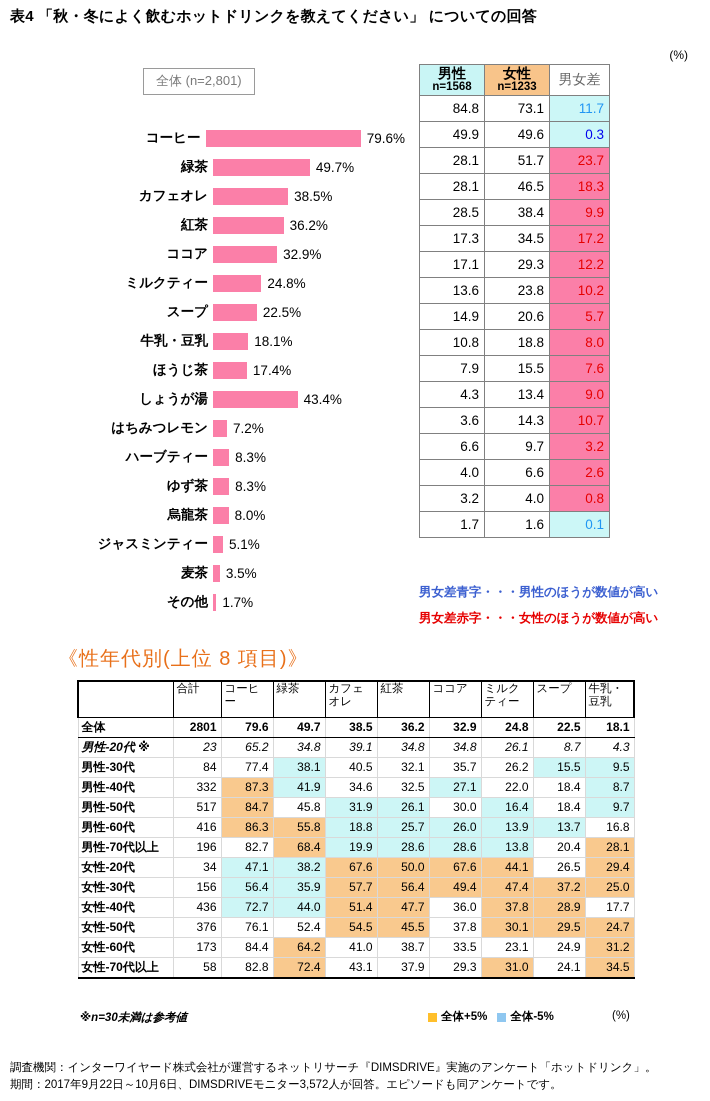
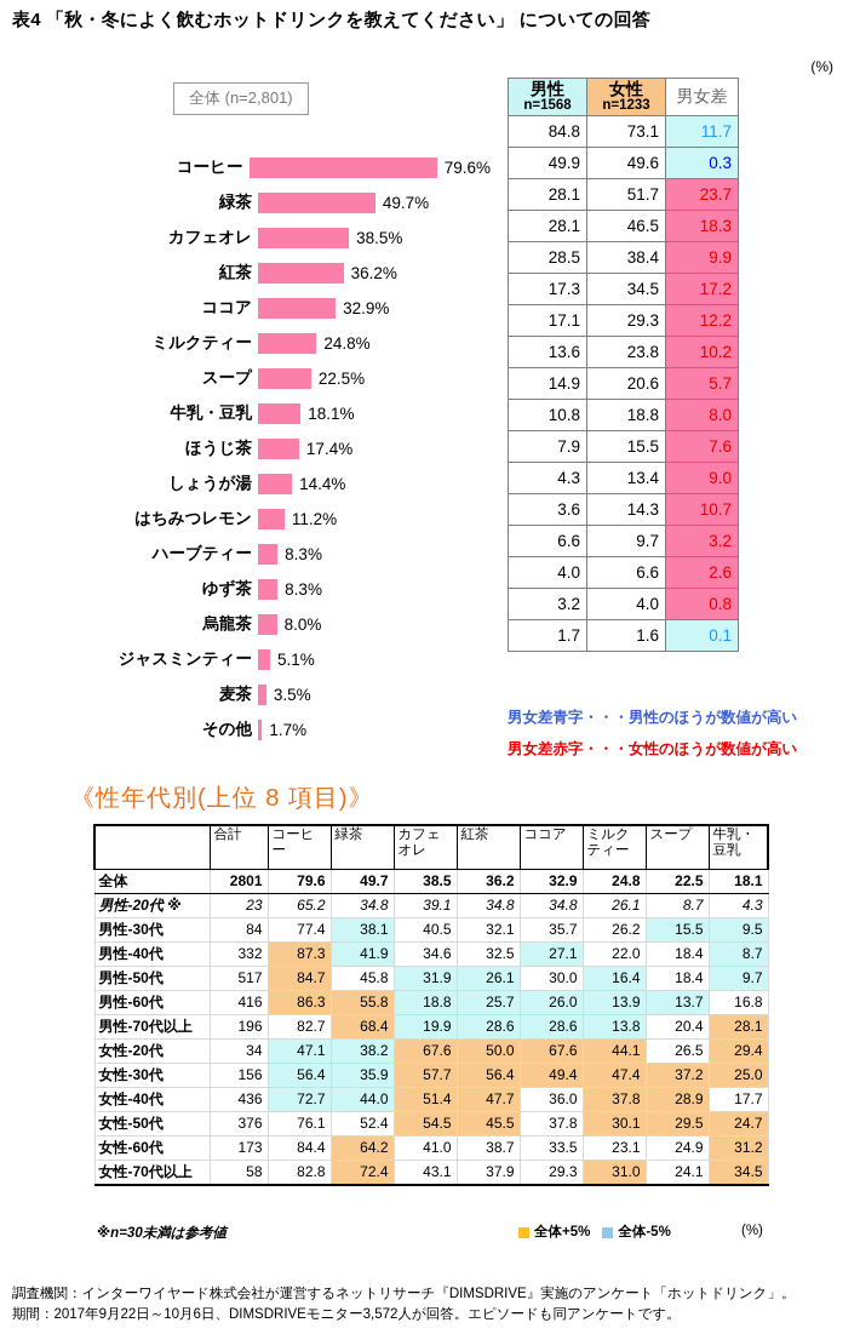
しょうが湯: 43.4% -> 14.4%
はちみつレモン: 7.2% -> 11.2%
